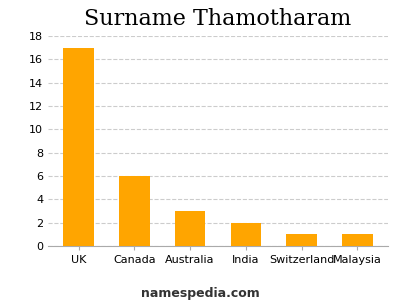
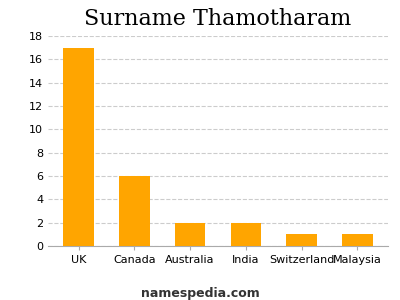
Australia: 3 -> 2
